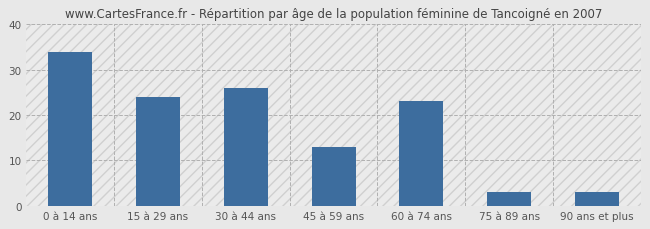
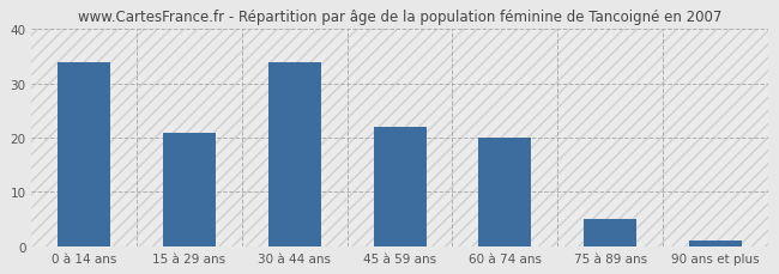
15 à 29 ans: 24 -> 21
30 à 44 ans: 26 -> 34
45 à 59 ans: 13 -> 22
60 à 74 ans: 23 -> 20
75 à 89 ans: 3 -> 5
90 ans et plus: 3 -> 1
